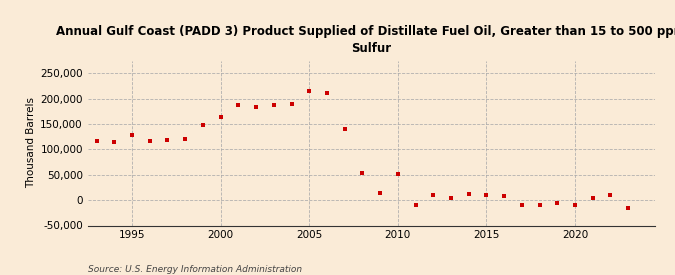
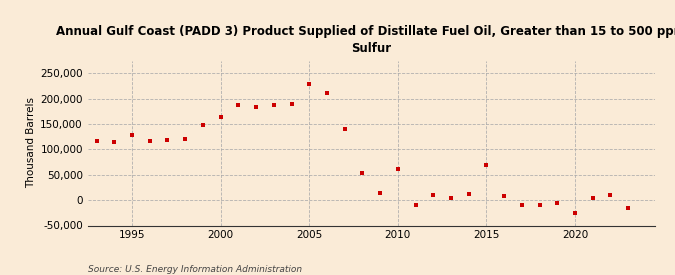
2005: 215,000 -> 228,000
2010: 51,000 -> 62,000
2015: 10,000 -> 70,000
2020: -10,000 -> -26,000
